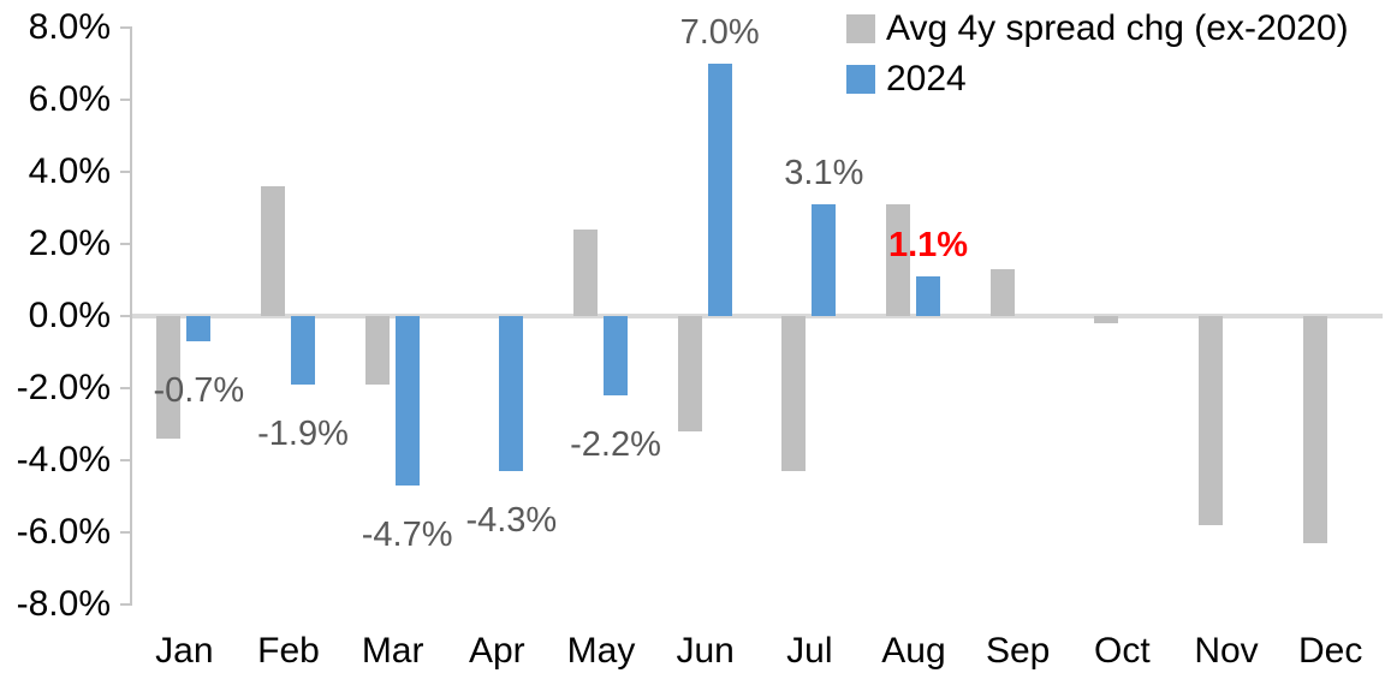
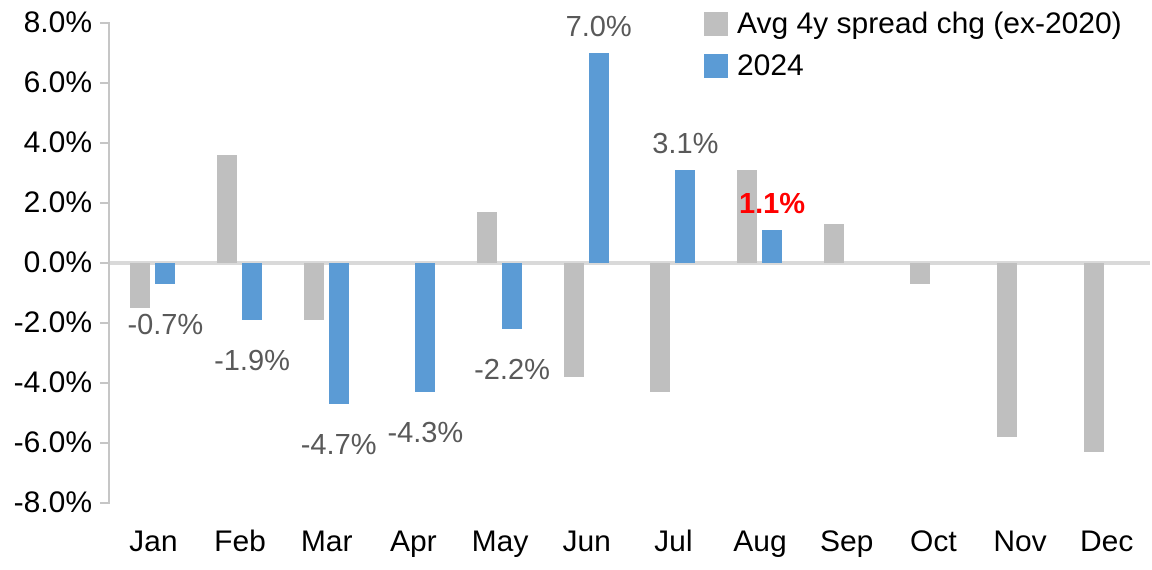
Avg 4y spread chg (ex-2020)/Jan: -3.4% -> -1.5%
Avg 4y spread chg (ex-2020)/May: 2.4% -> 1.7%
Avg 4y spread chg (ex-2020)/Jun: -3.2% -> -3.8%
Avg 4y spread chg (ex-2020)/Oct: -0.2% -> -0.7%
